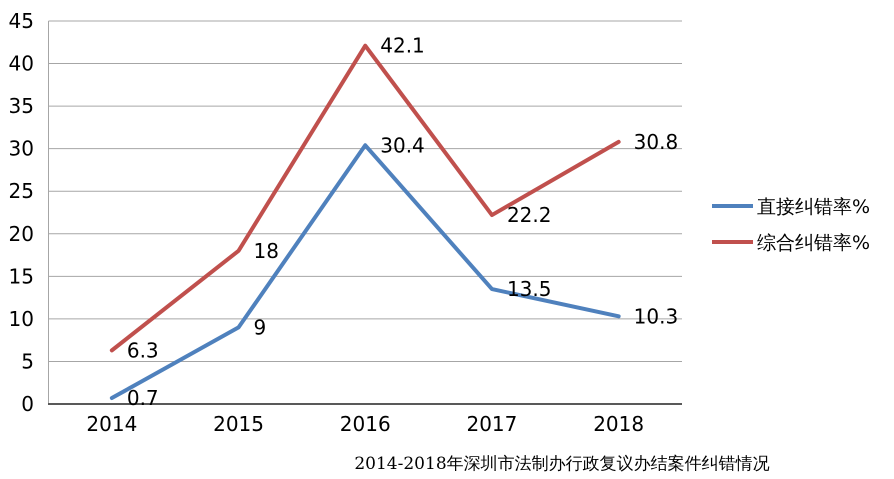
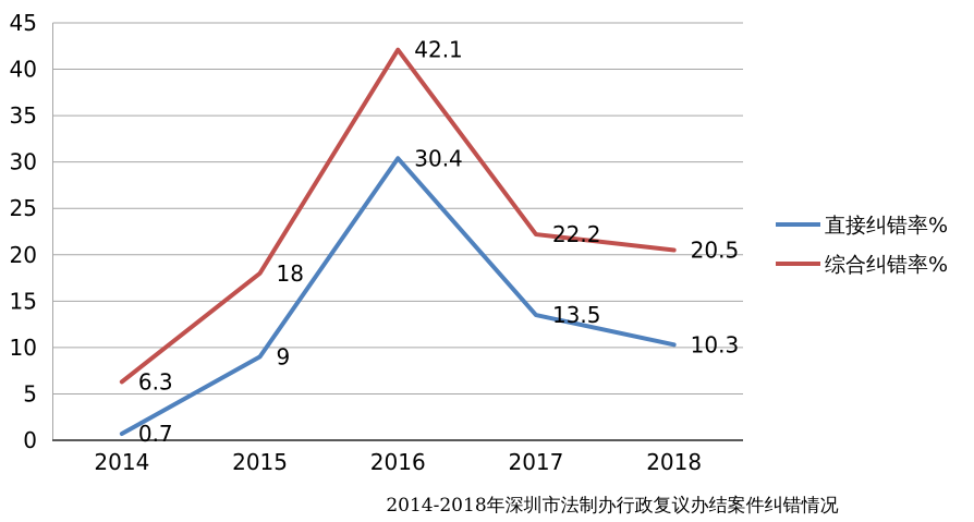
综合纠错率%/2018: 30.8 -> 20.5
